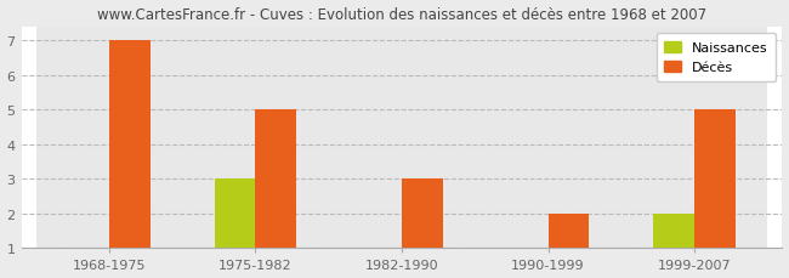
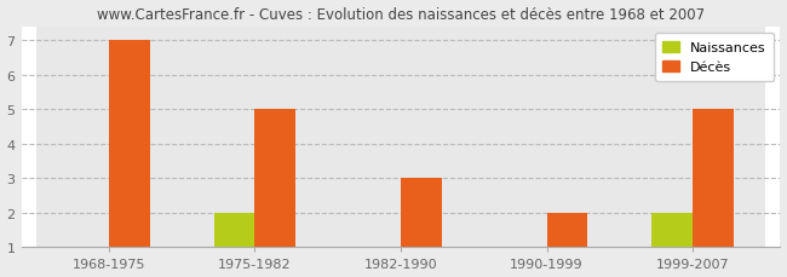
Naissances/1975-1982: 3 -> 2
